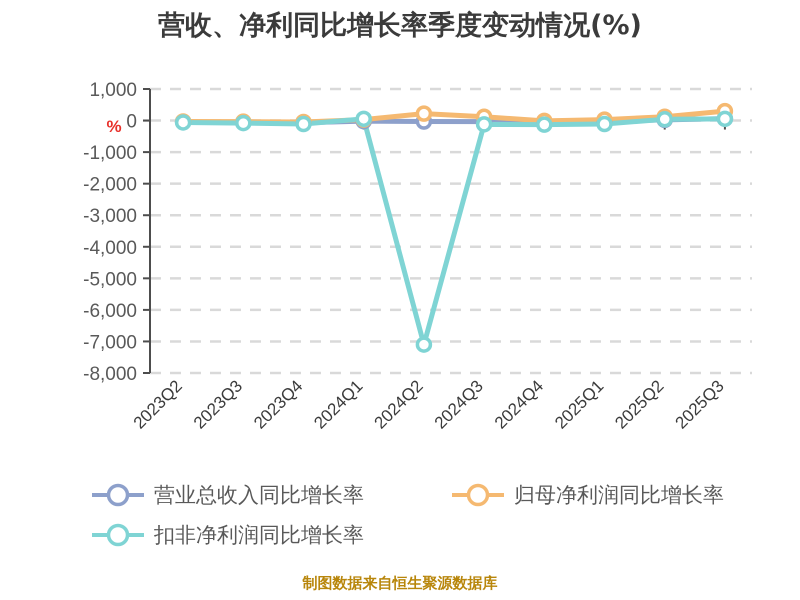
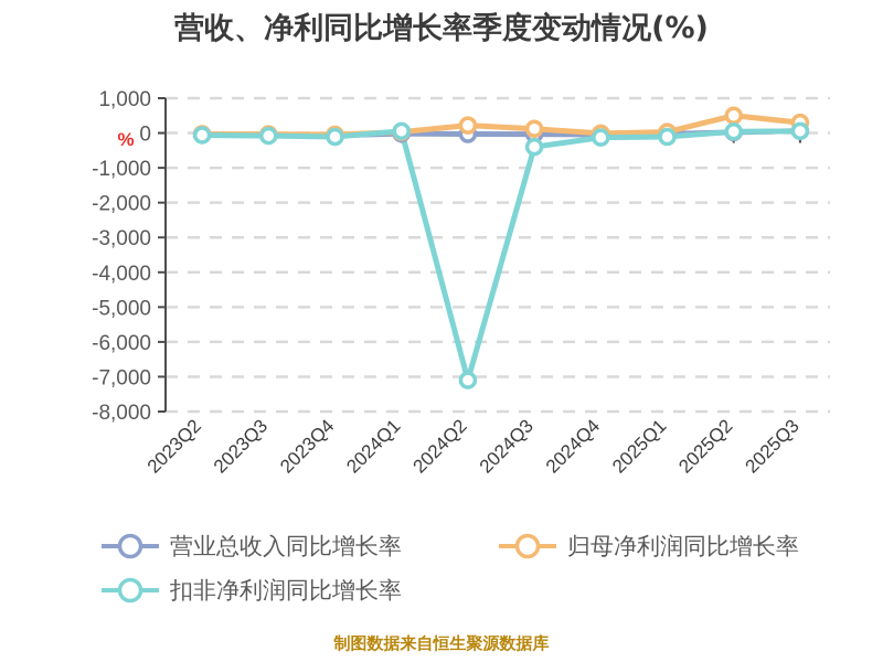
扣非净利润同比增长率/2024Q3: -100 -> -400
归母净利润同比增长率/2025Q2: 100 -> 500
